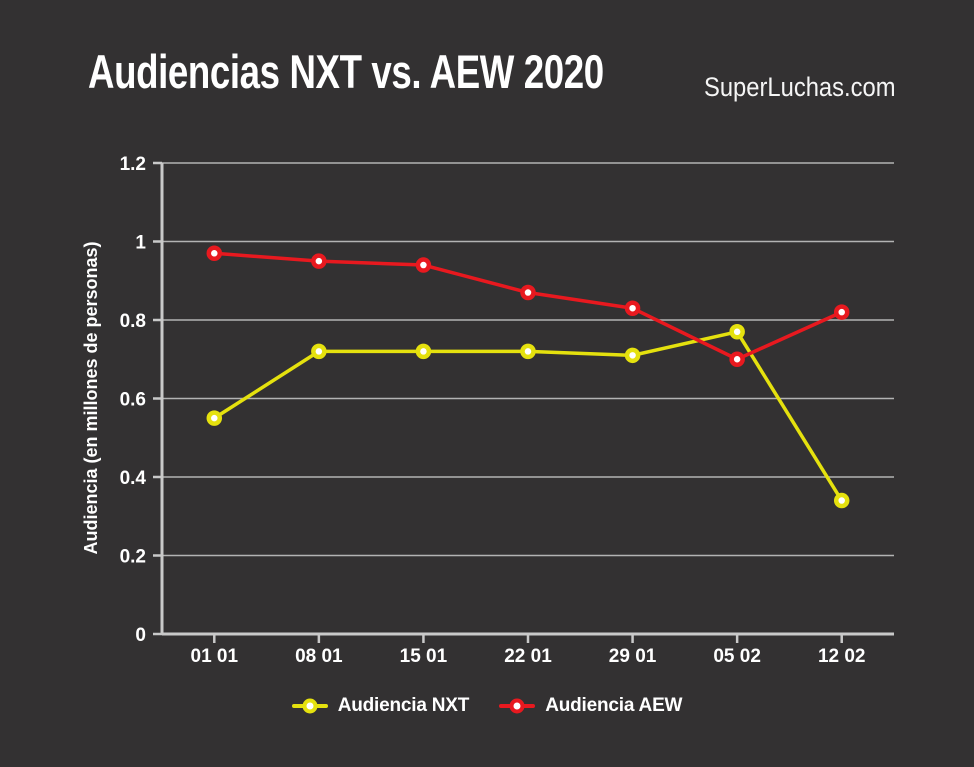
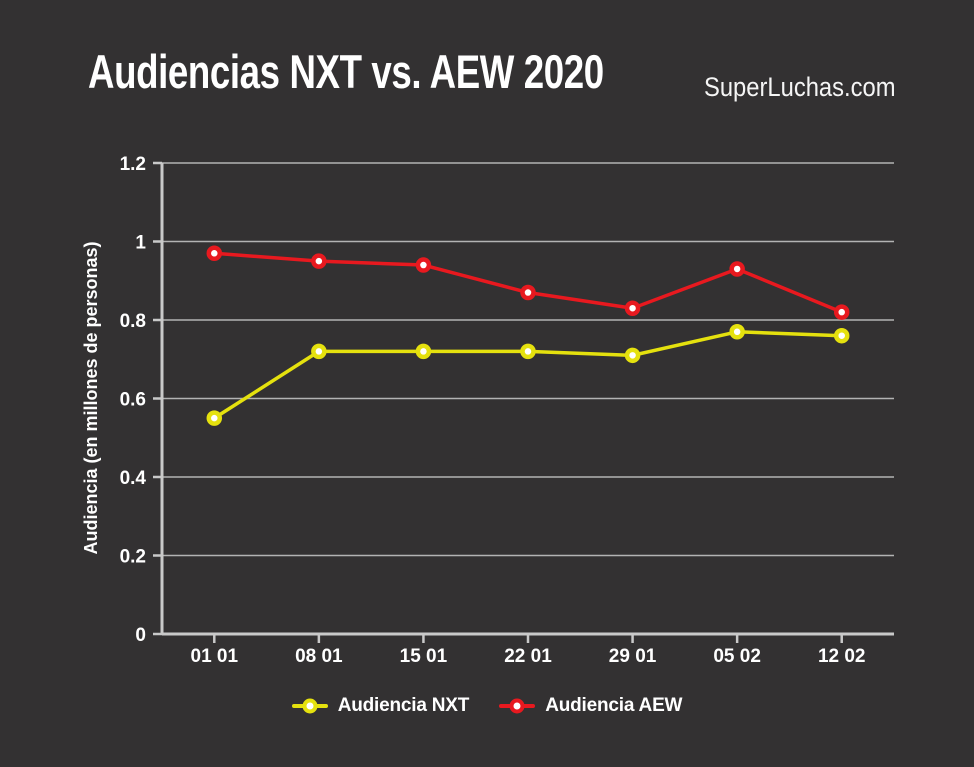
Audiencia AEW/05 02: 0.70 -> 0.93
Audiencia NXT/12 02: 0.34 -> 0.76
